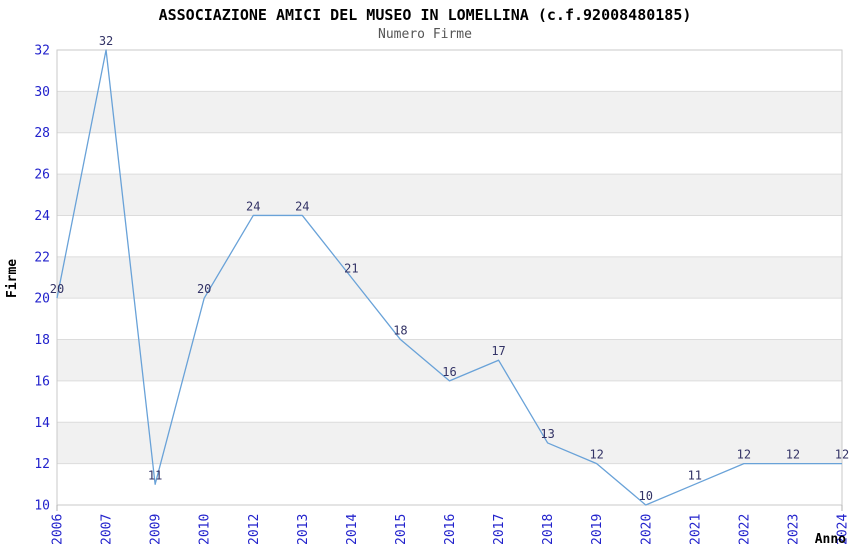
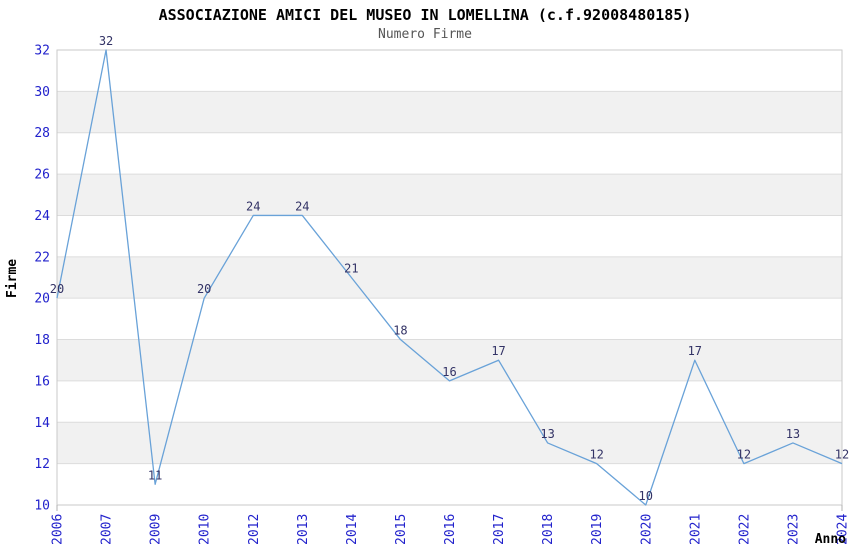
2021: 11 -> 17
2023: 12 -> 13
